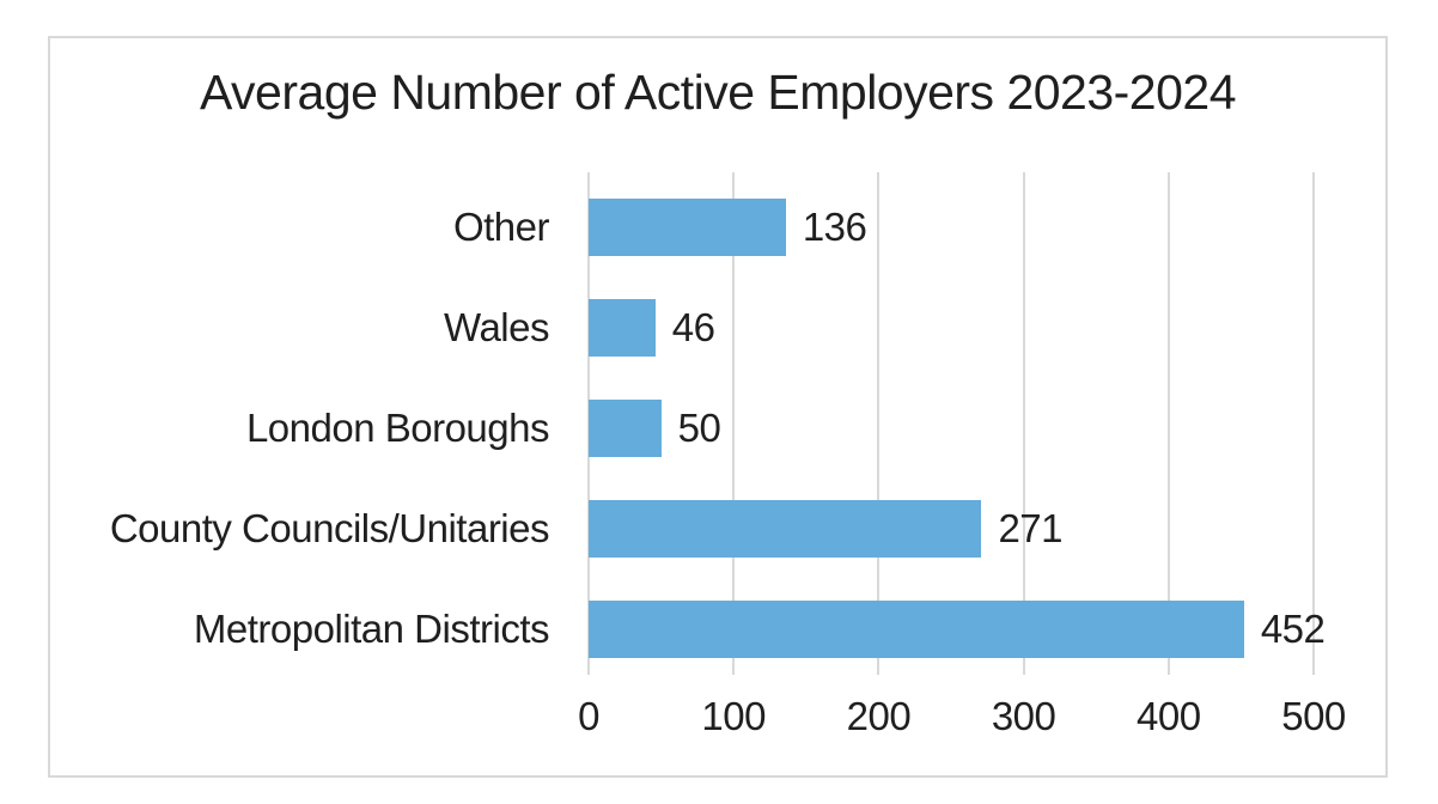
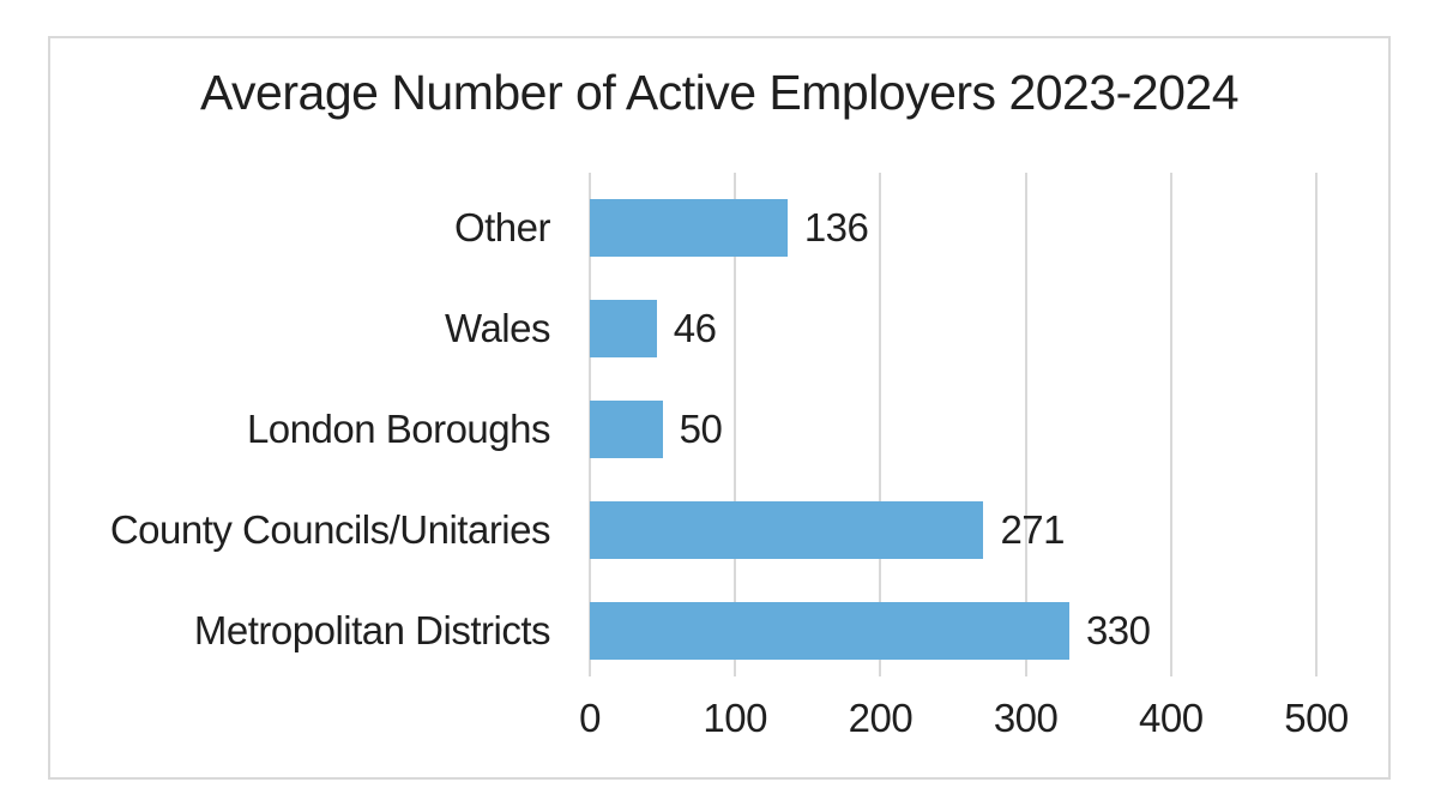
Metropolitan Districts: 452 -> 330
